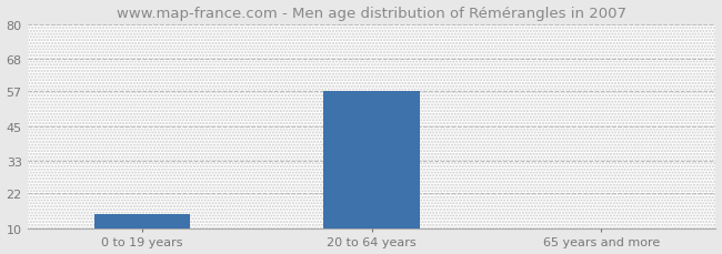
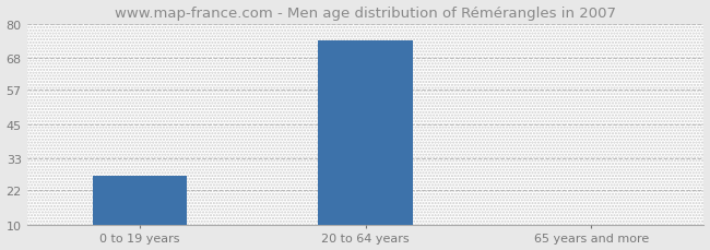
0 to 19 years: 15 -> 27
20 to 64 years: 57 -> 74
